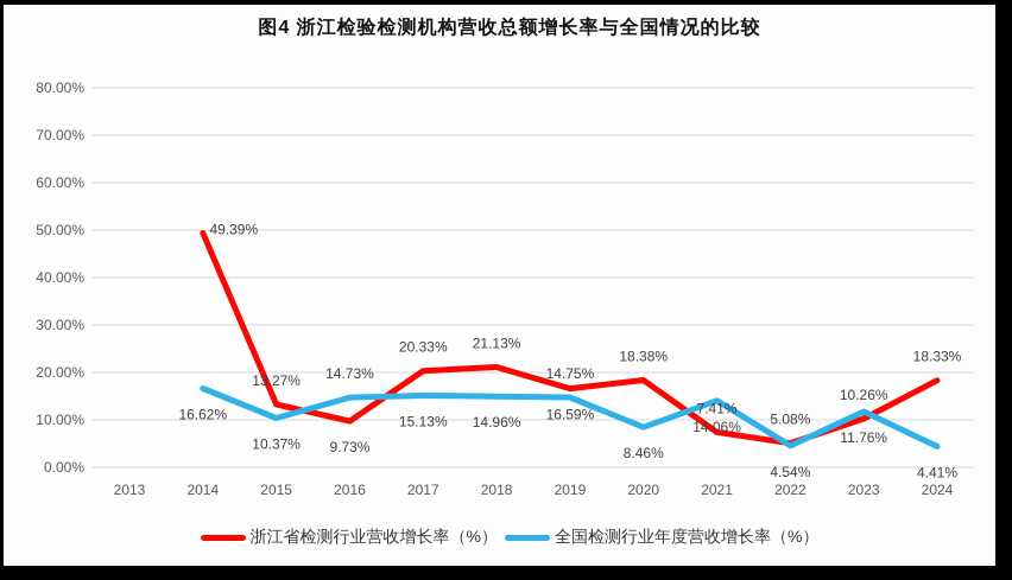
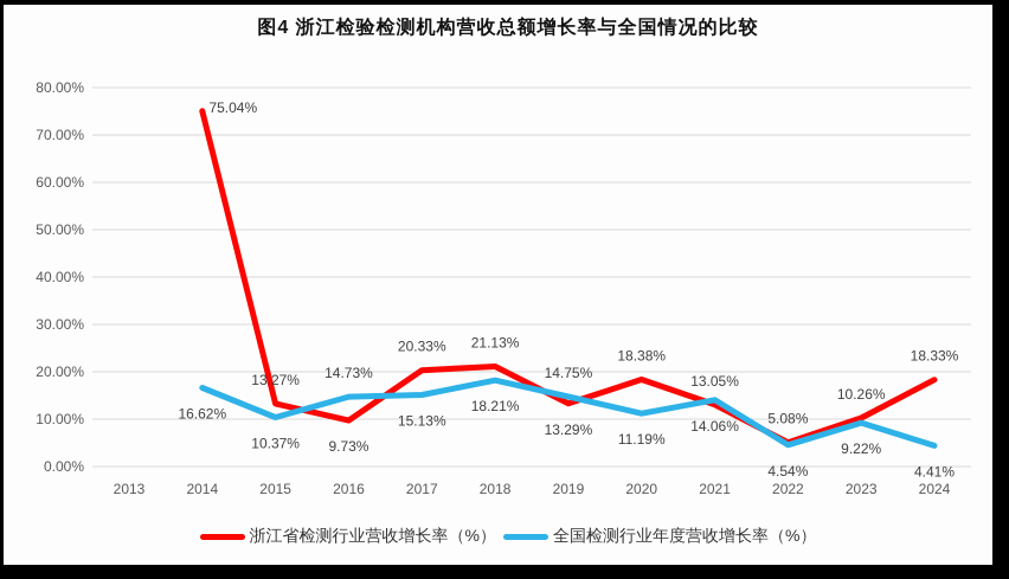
浙江省检测行业营收增长率（%）/2014: 49.39% -> 75.04%
全国检测行业年度营收增长率（%）/2018: 14.96% -> 18.21%
浙江省检测行业营收增长率（%）/2019: 16.59% -> 13.29%
全国检测行业年度营收增长率（%）/2020: 8.46% -> 11.19%
浙江省检测行业营收增长率（%）/2021: 7.41% -> 13.05%
全国检测行业年度营收增长率（%）/2023: 11.76% -> 9.22%
